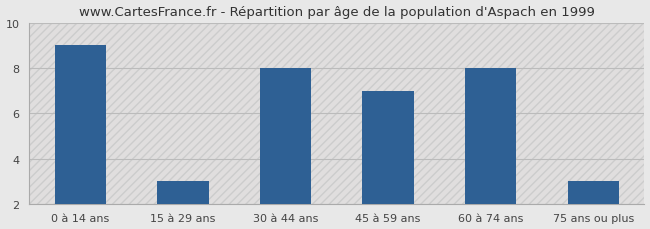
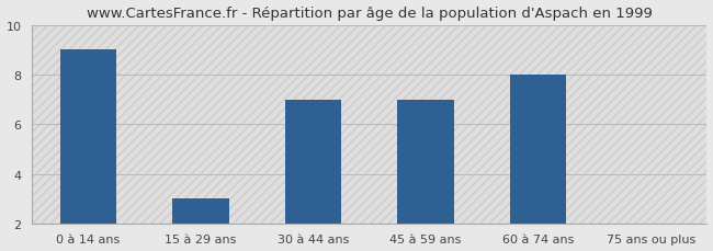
30 à 44 ans: 8 -> 7
75 ans ou plus: 3 -> 2
